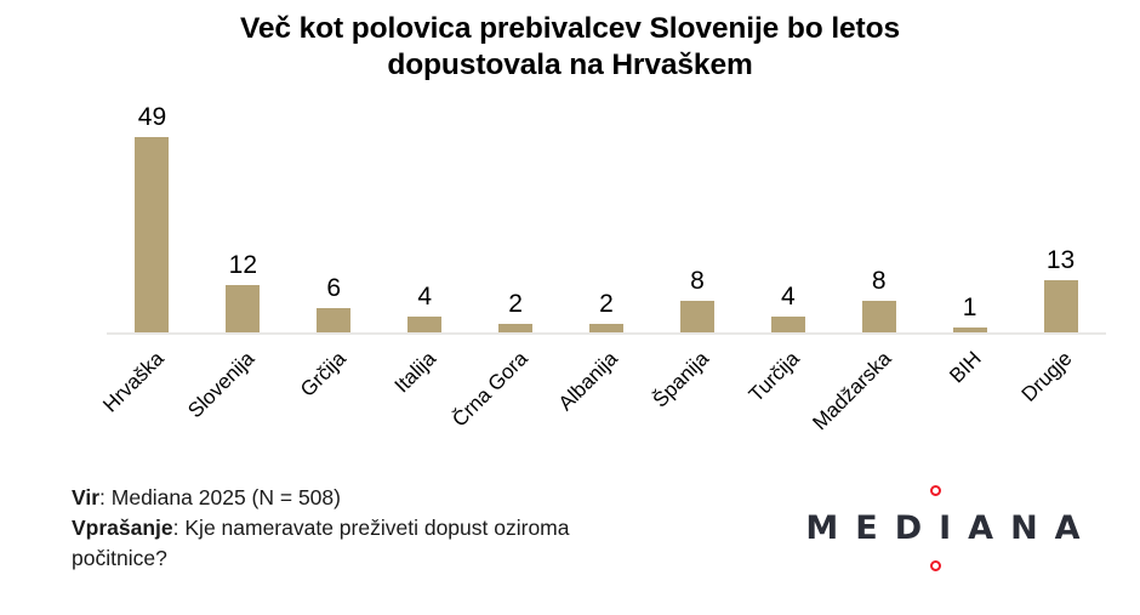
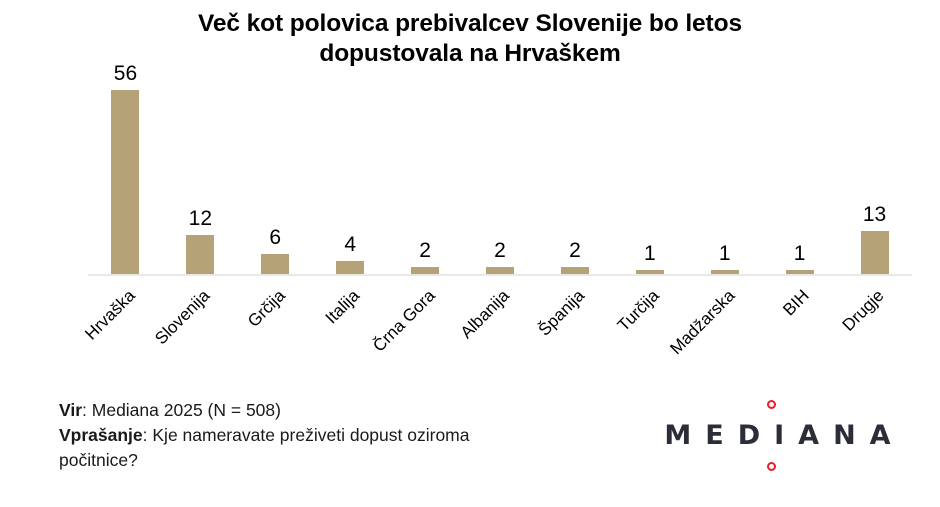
Hrvaška: 49 -> 56
Španija: 8 -> 2
Turčija: 4 -> 1
Madžarska: 8 -> 1
